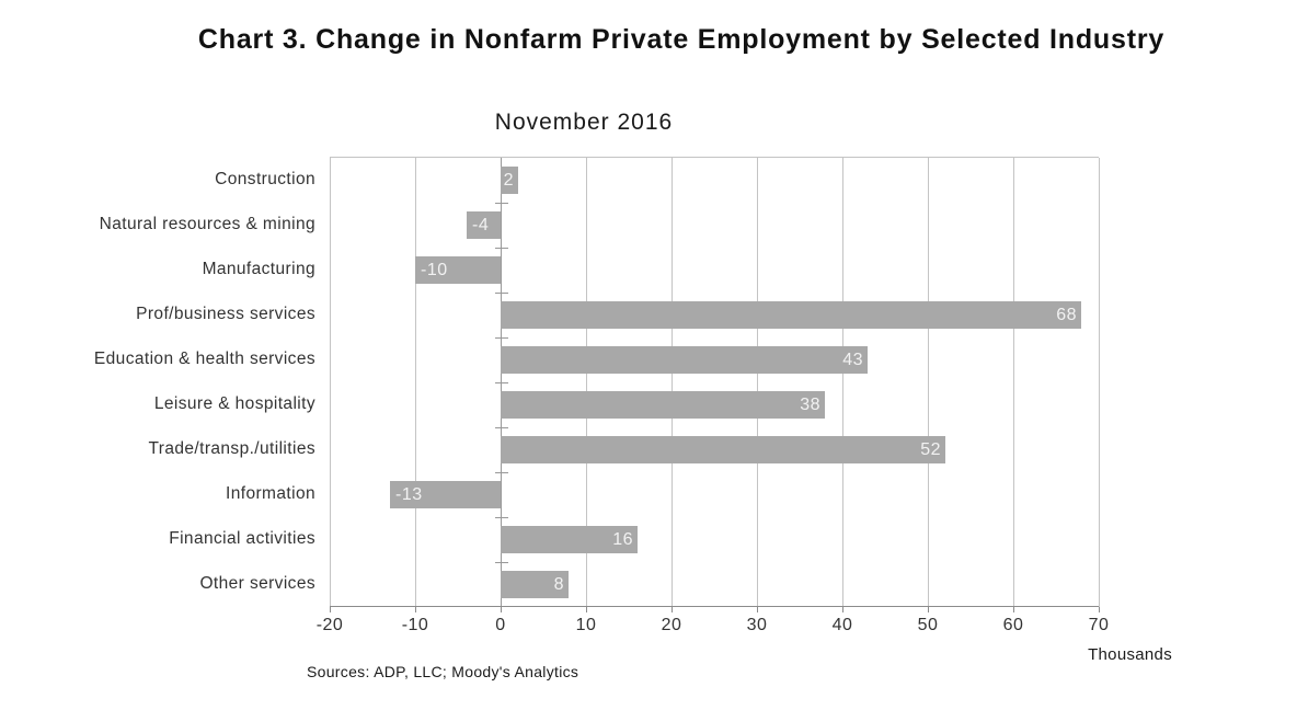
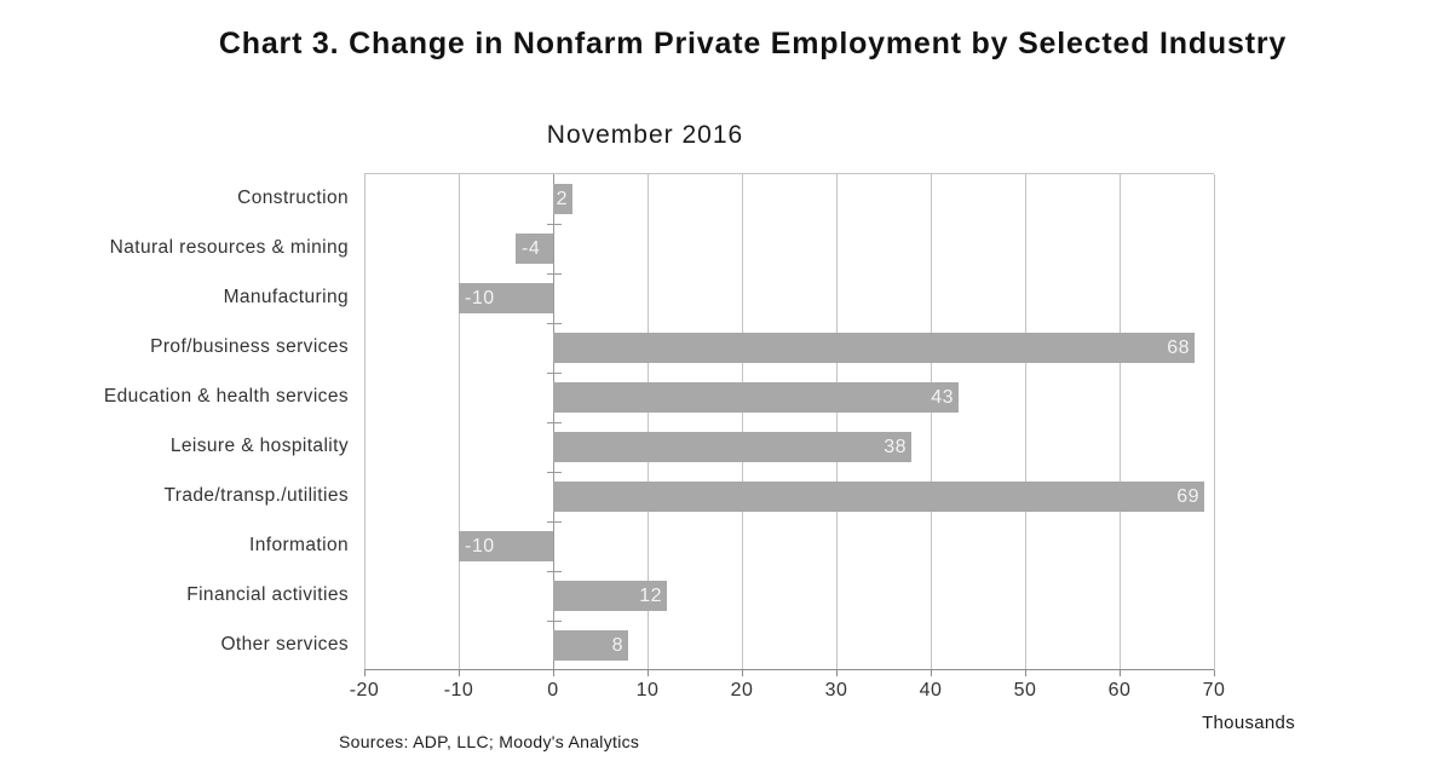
Trade/transp./utilities: 52 -> 69
Information: -13 -> -10
Financial activities: 16 -> 12
